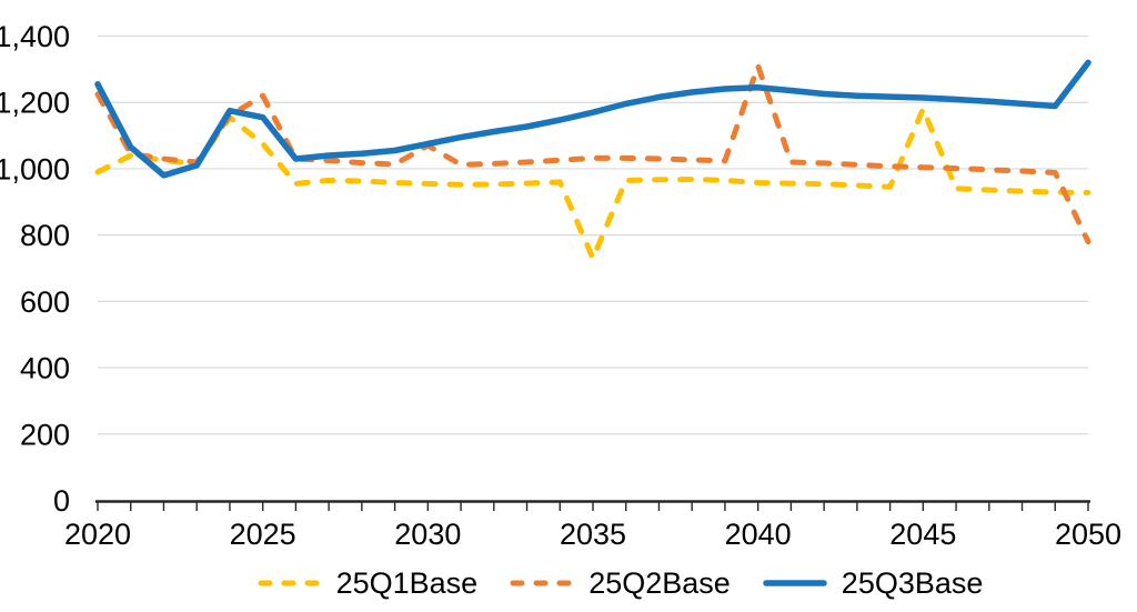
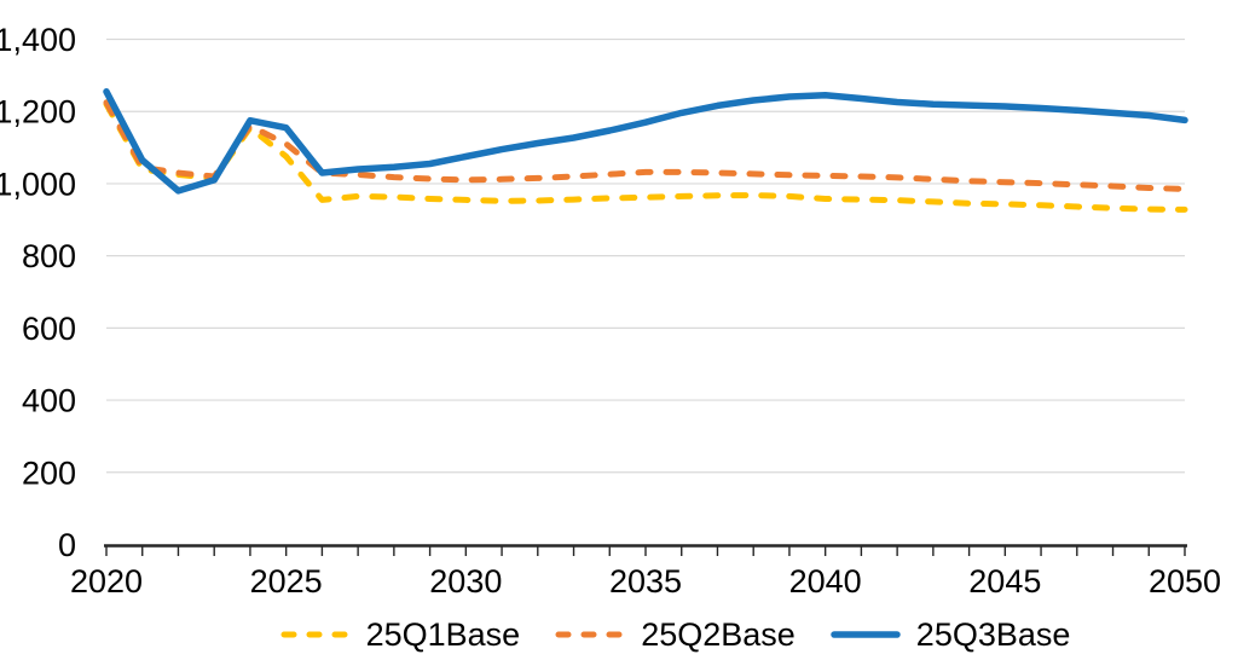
25Q1Base/2020: 990 -> 1220
25Q2Base/2025: 1220 -> 1110
25Q2Base/2030: 1070 -> 1010
25Q1Base/2035: 730 -> 960
25Q2Base/2040: 1310 -> 1020
25Q1Base/2045: 1180 -> 940
25Q2Base/2050: 780 -> 980
25Q3Base/2050: 1320 -> 1180
